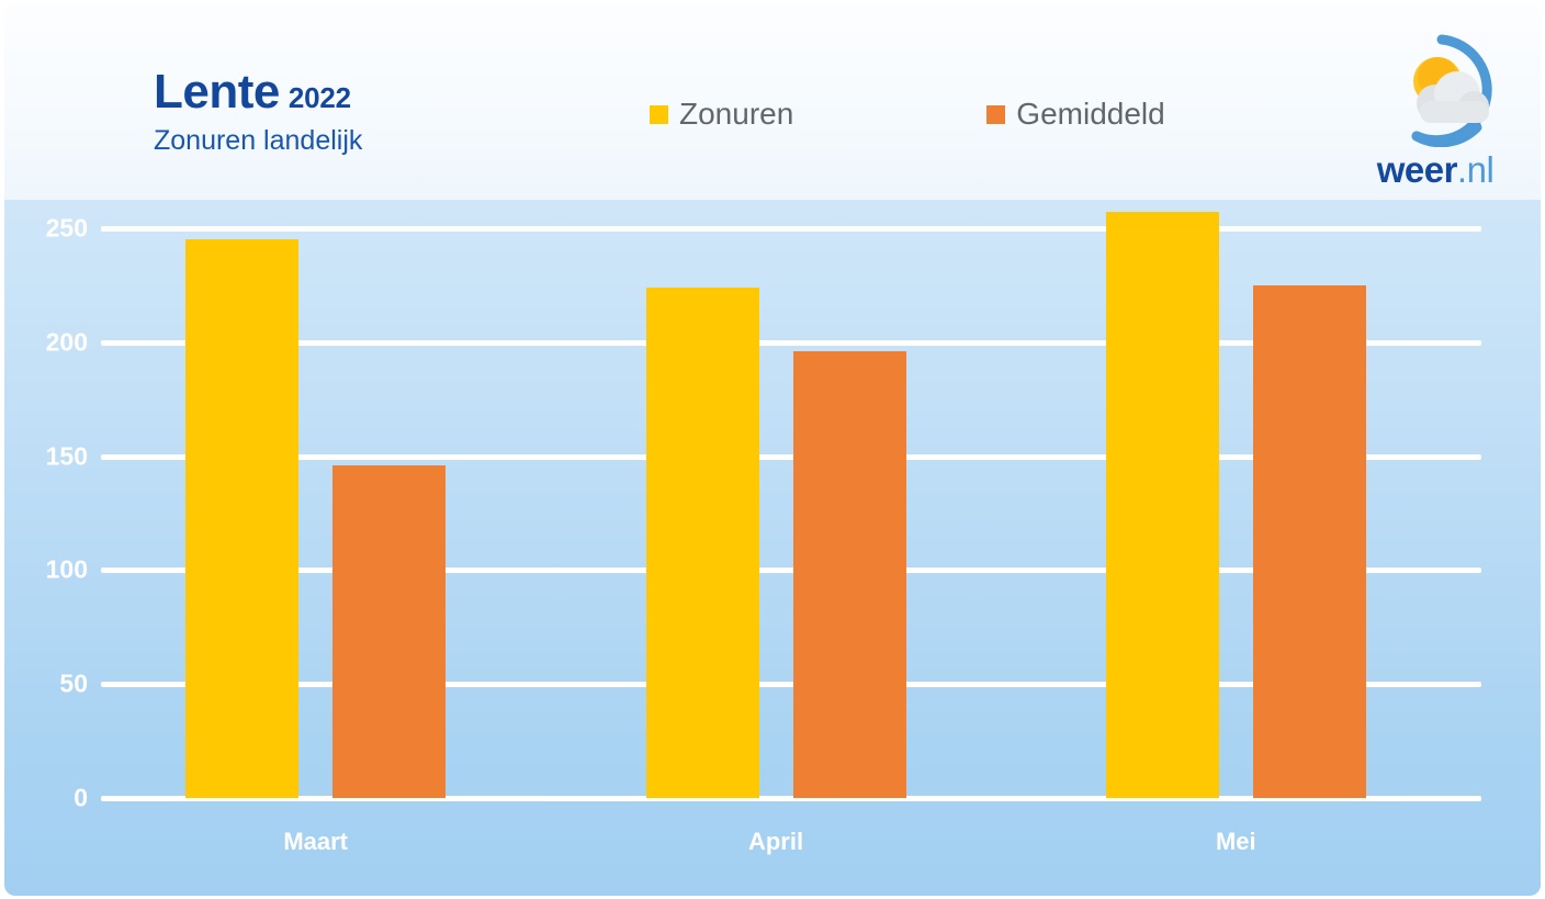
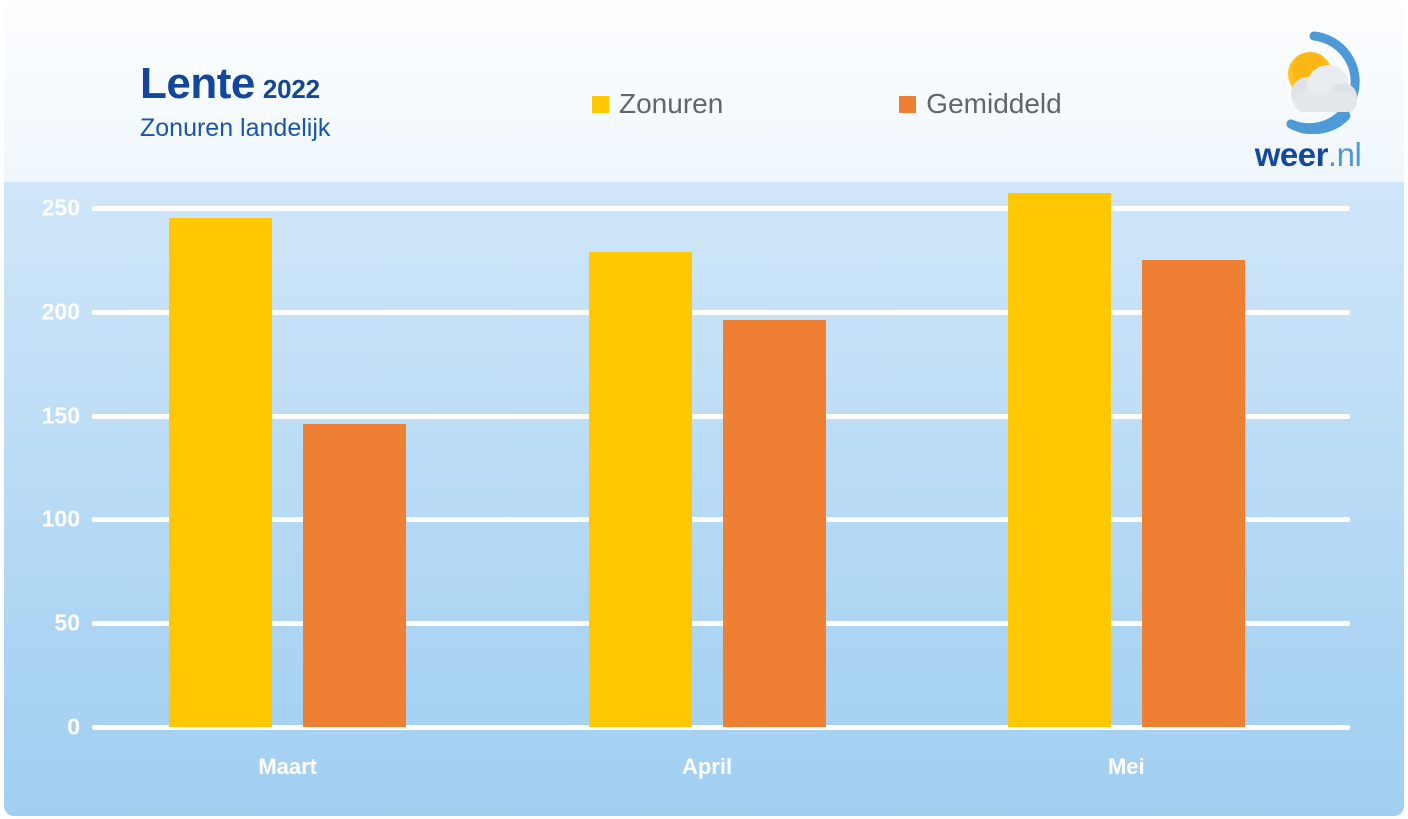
Zonuren/April: 224 -> 229
